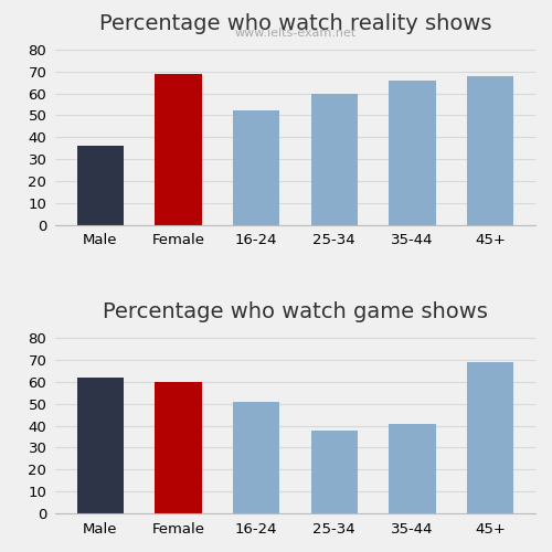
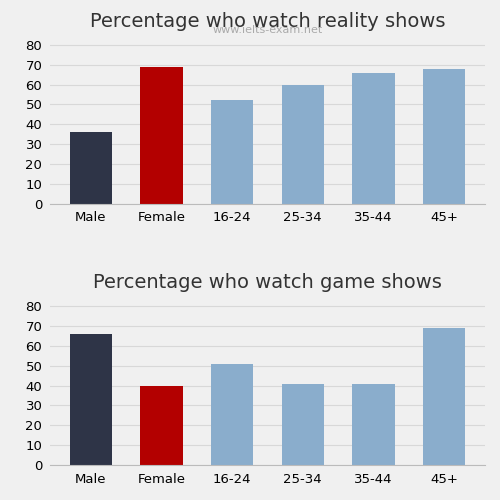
Percentage who watch game shows/Male: 62 -> 66
Percentage who watch game shows/Female: 60 -> 40
Percentage who watch game shows/25-34: 38 -> 41
